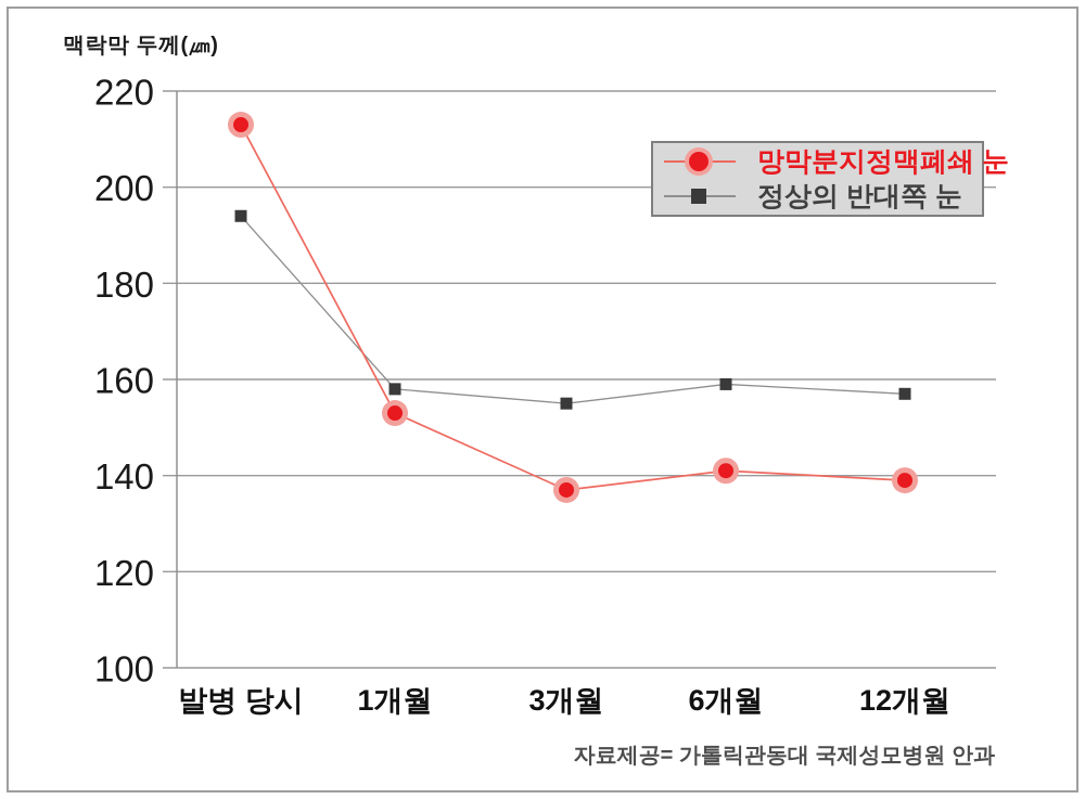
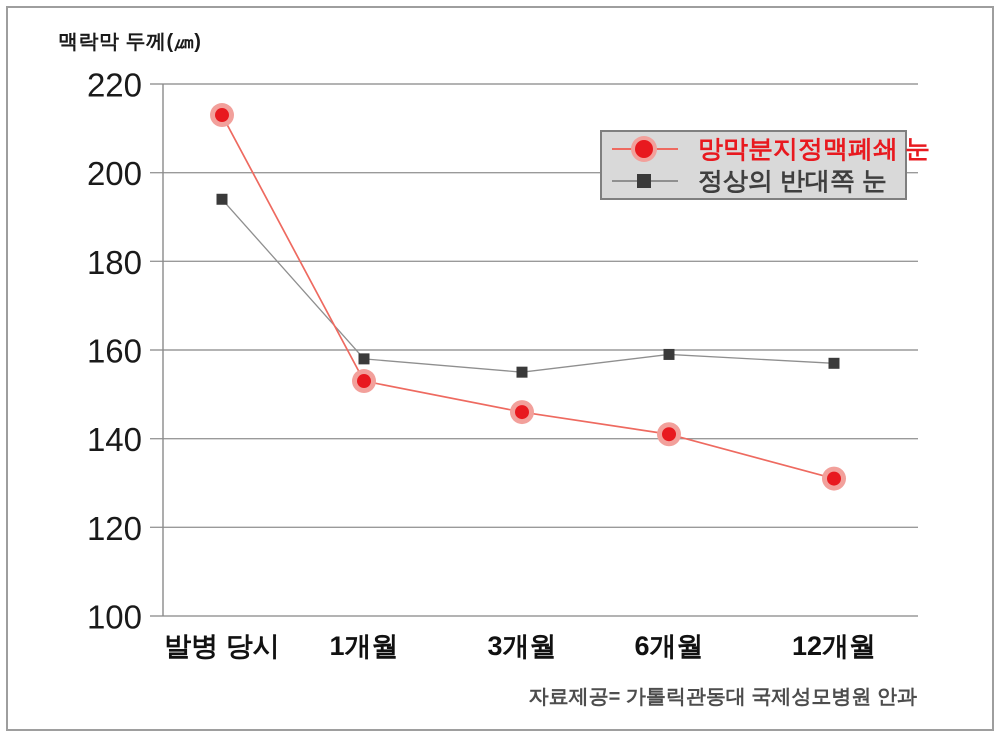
망막분지정맥폐쇄 눈/3개월: 137 -> 146
망막분지정맥폐쇄 눈/12개월: 139 -> 131
